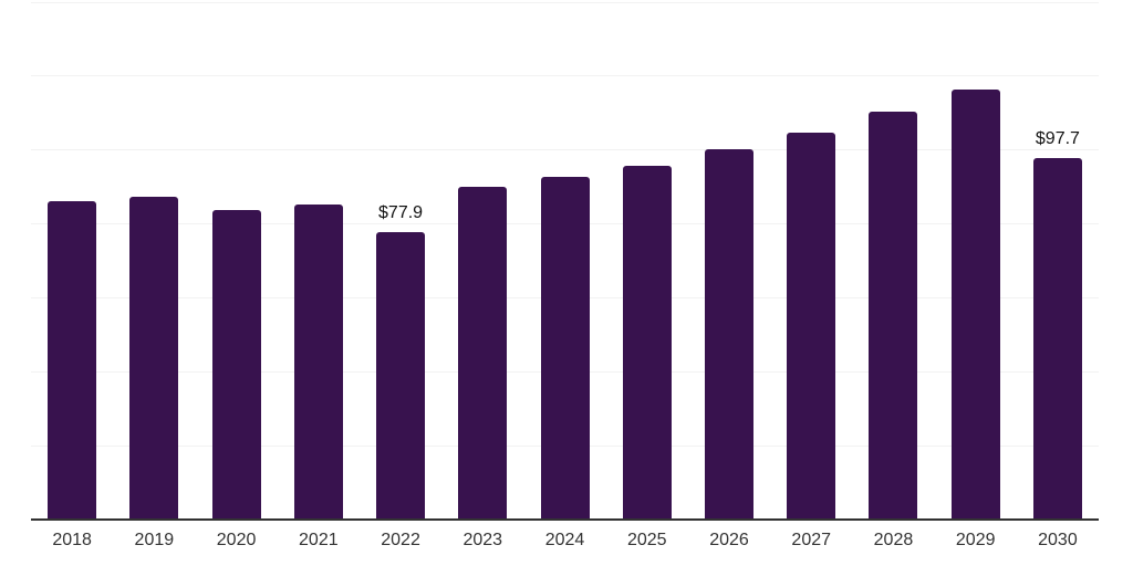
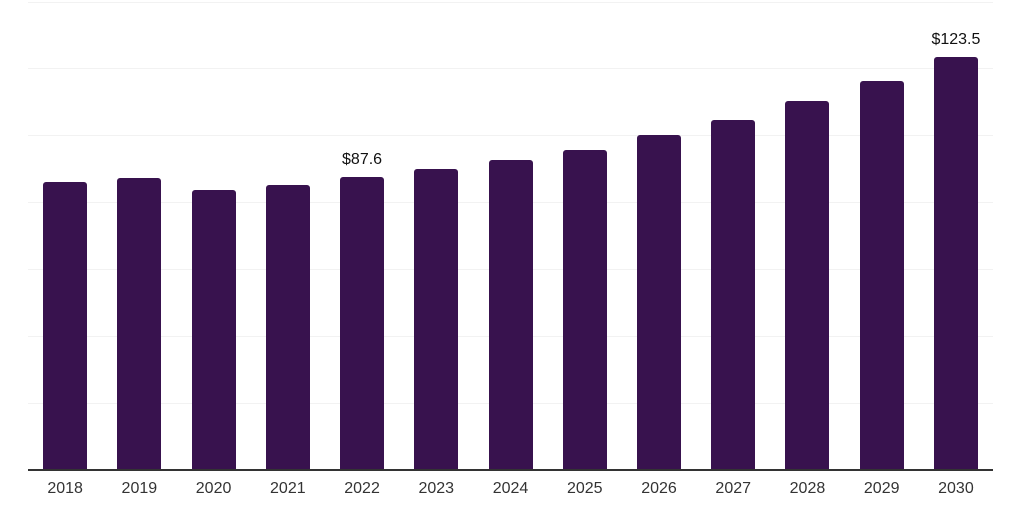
2022: $77.9 -> $87.6
2030: $97.7 -> $123.5
